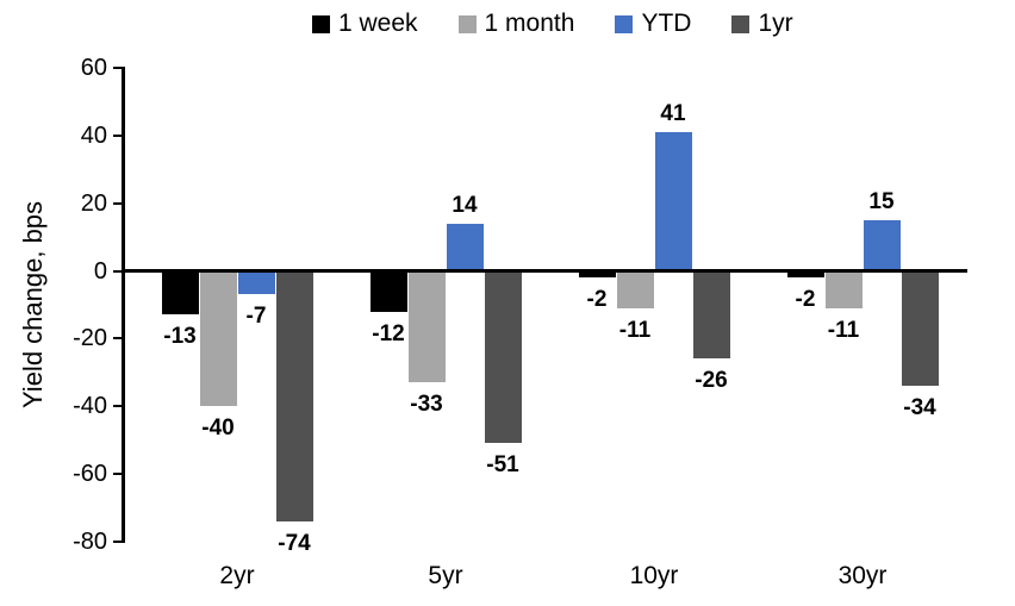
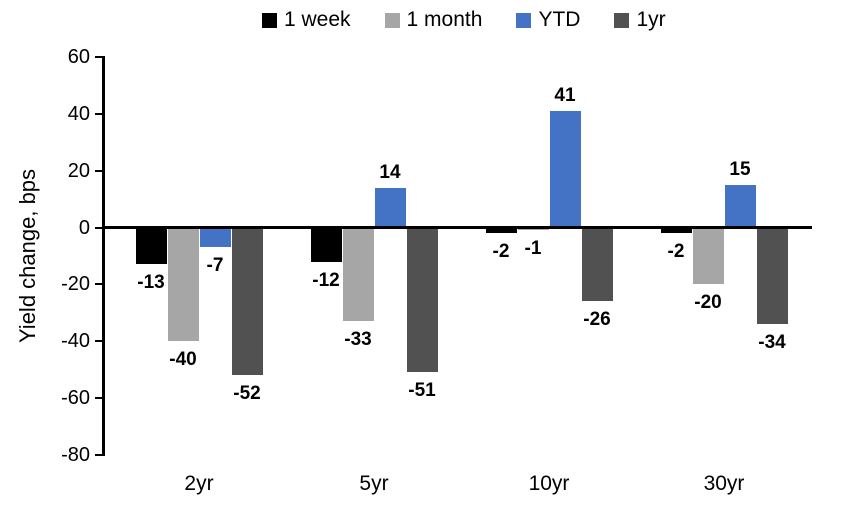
1yr/2yr: -74 -> -52
1 month/10yr: -11 -> -1
1 month/30yr: -11 -> -20
